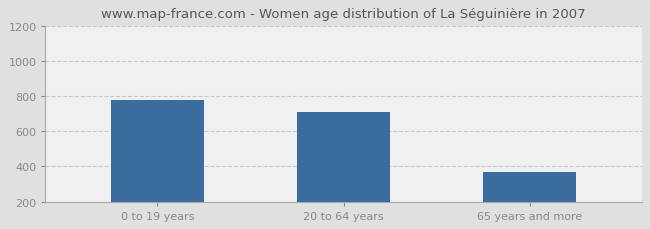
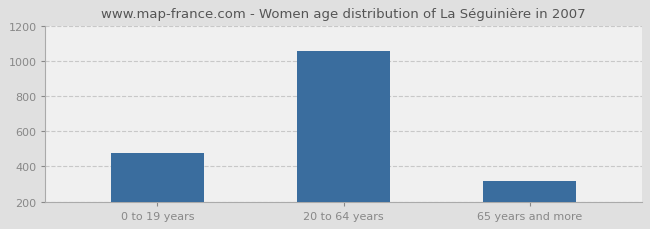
0 to 19 years: 780 -> 480
20 to 64 years: 710 -> 1060
65 years and more: 370 -> 320
